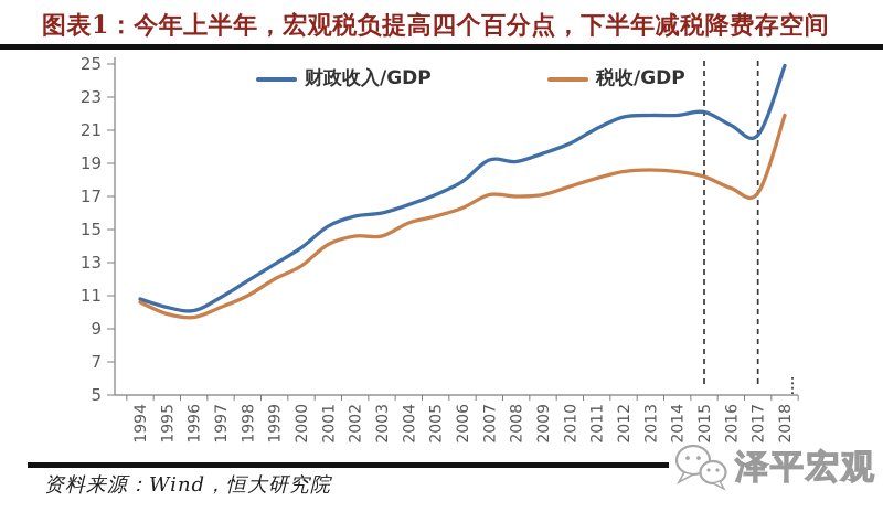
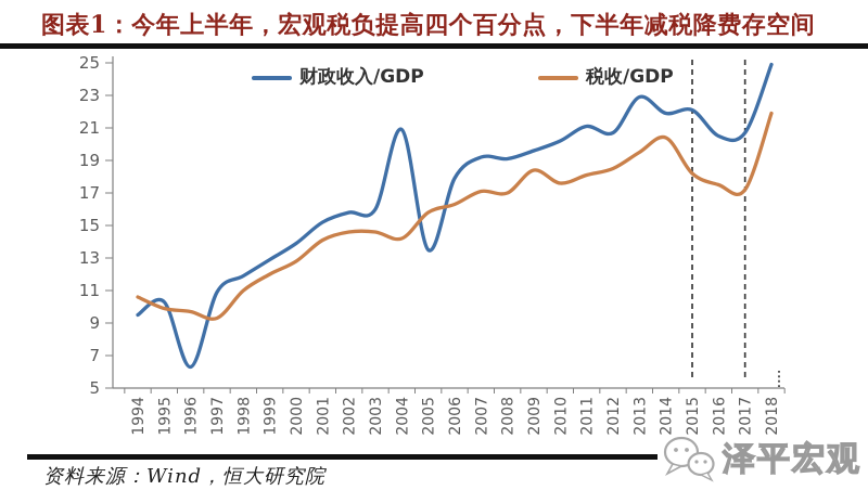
财政收入/GDP/1994: 10.8 -> 9.5
财政收入/GDP/1996: 10.1 -> 6.3
税收/GDP/1997: 10.3 -> 9.3
财政收入/GDP/2004: 16.5 -> 20.9
税收/GDP/2004: 15.4 -> 14.2
财政收入/GDP/2005: 17.1 -> 13.5
税收/GDP/2009: 17.1 -> 18.4
财政收入/GDP/2012: 21.8 -> 20.7
财政收入/GDP/2013: 21.9 -> 22.9
税收/GDP/2013: 18.6 -> 19.5
税收/GDP/2014: 18.5 -> 20.4
财政收入/GDP/2016: 21.3 -> 20.5
